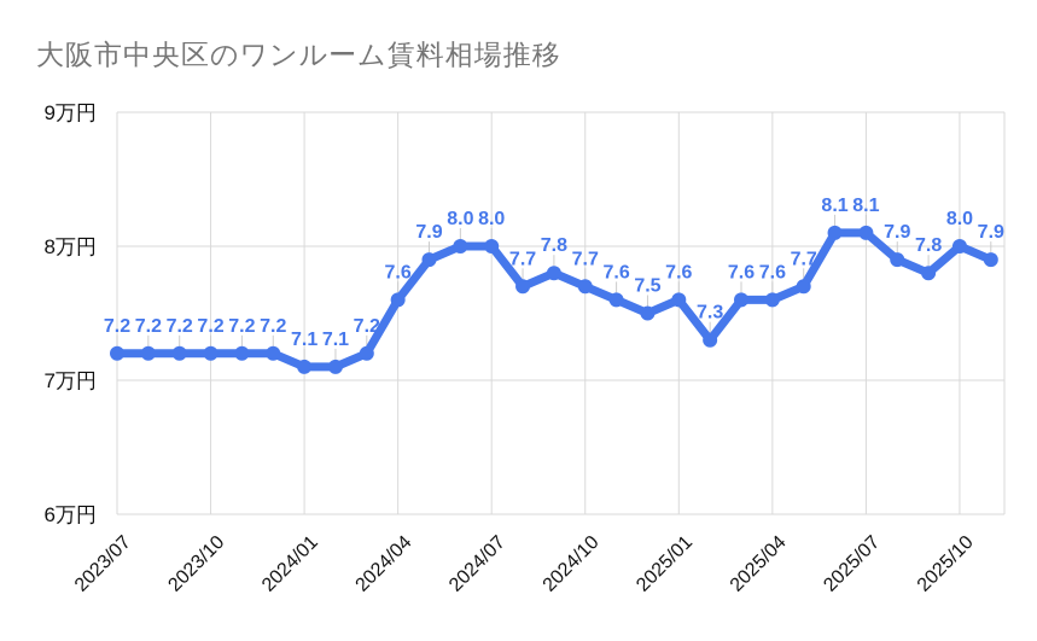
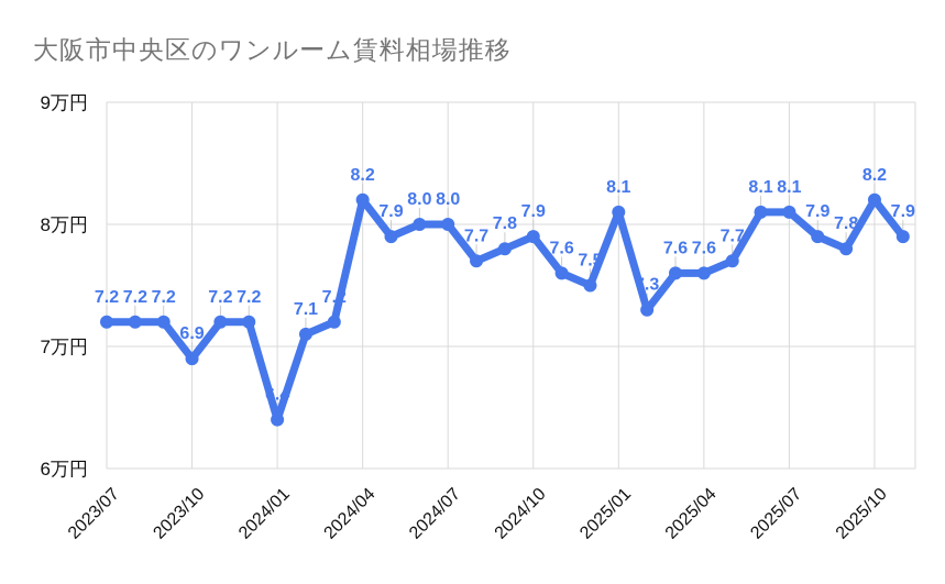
2023/10: 7.2 -> 6.9
2024/01: 7.1 -> 6.4
2024/04: 7.6 -> 8.2
2024/10: 7.7 -> 7.9
2025/01: 7.6 -> 8.1
2025/10: 8.0 -> 8.2
